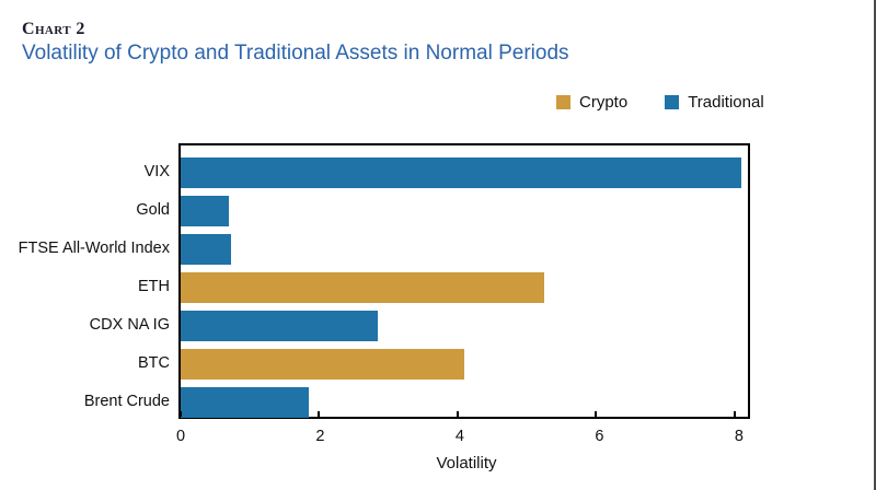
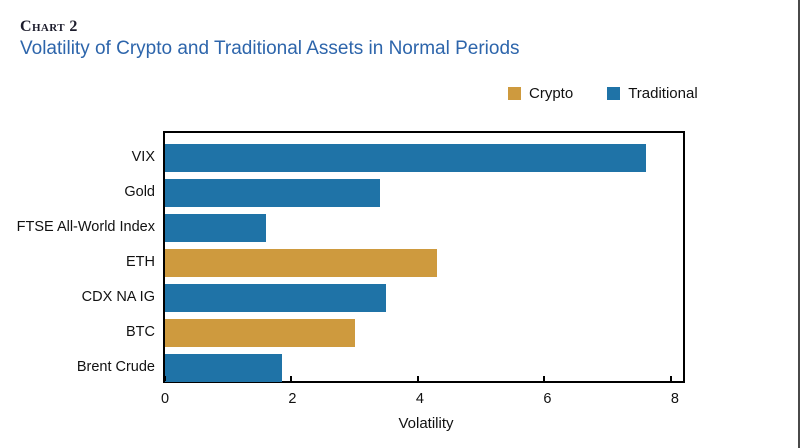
VIX: 8.1 -> 7.6
Gold: 0.7 -> 3.4
FTSE All-World Index: 0.7 -> 1.6
ETH: 5.2 -> 4.3
CDX NA IG: 2.9 -> 3.5
BTC: 4.1 -> 3.0
